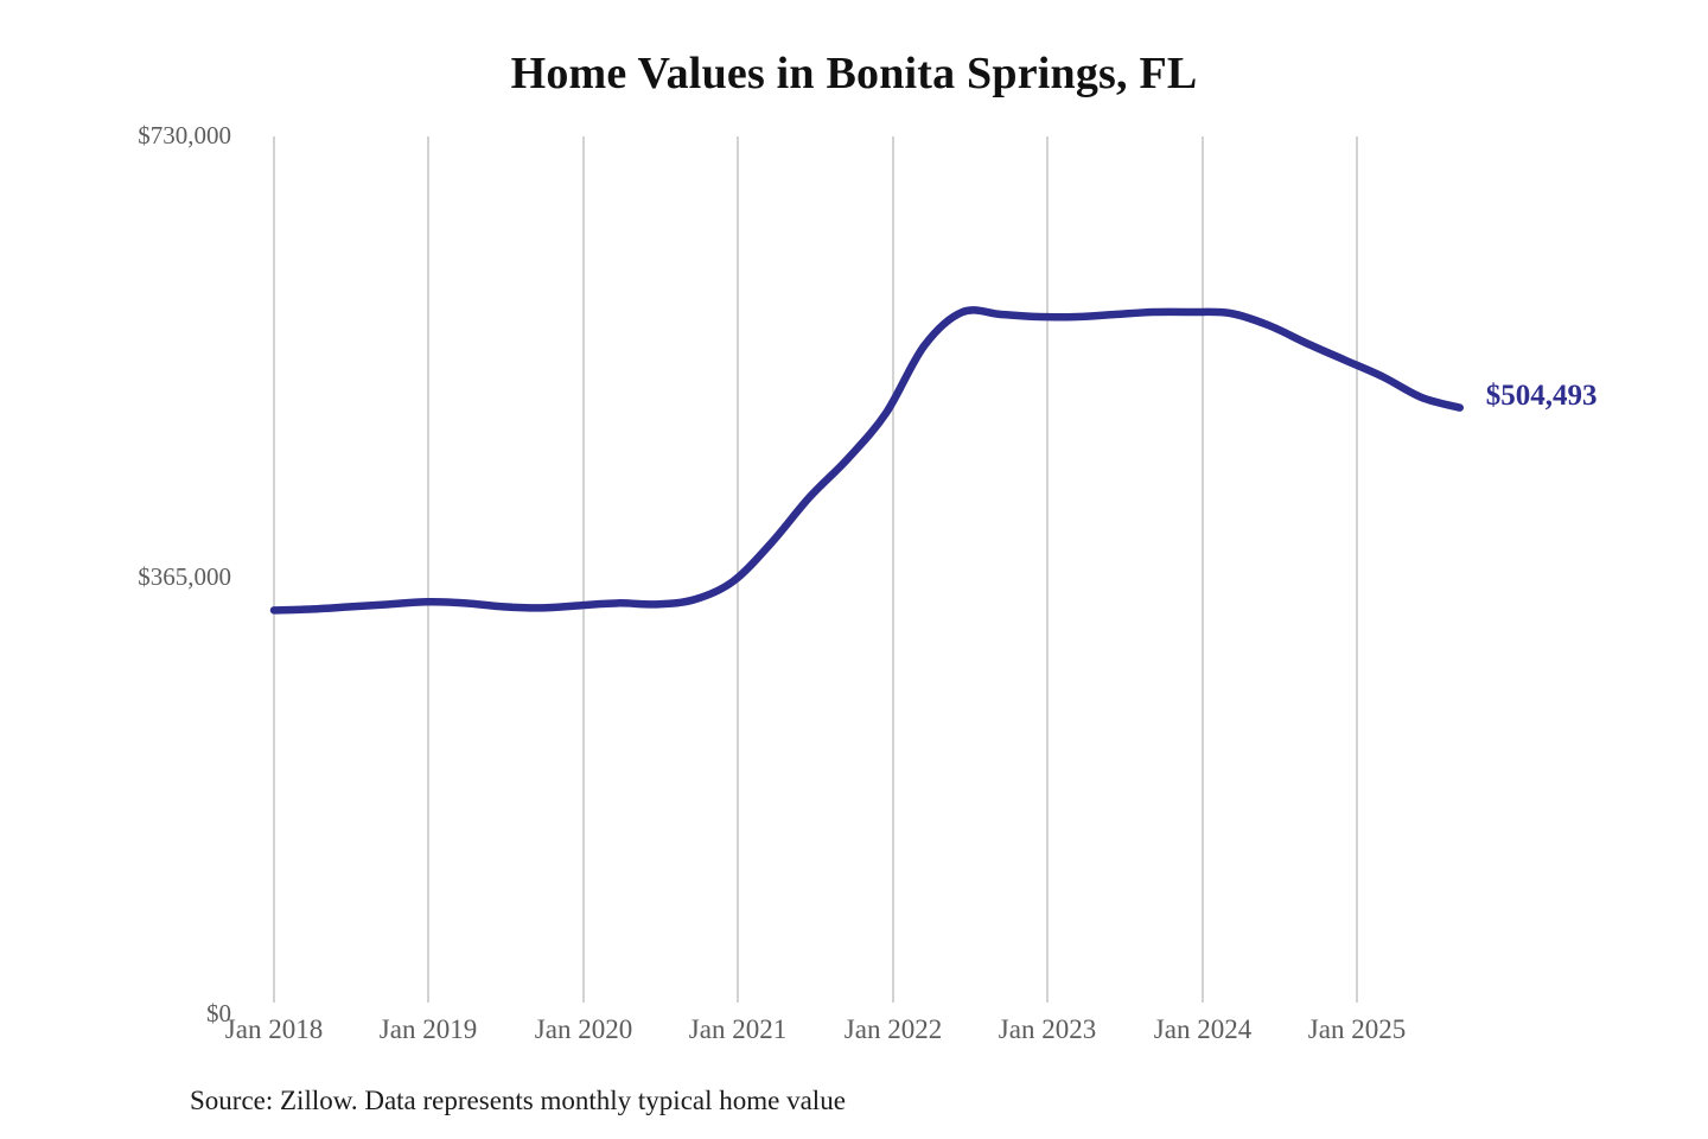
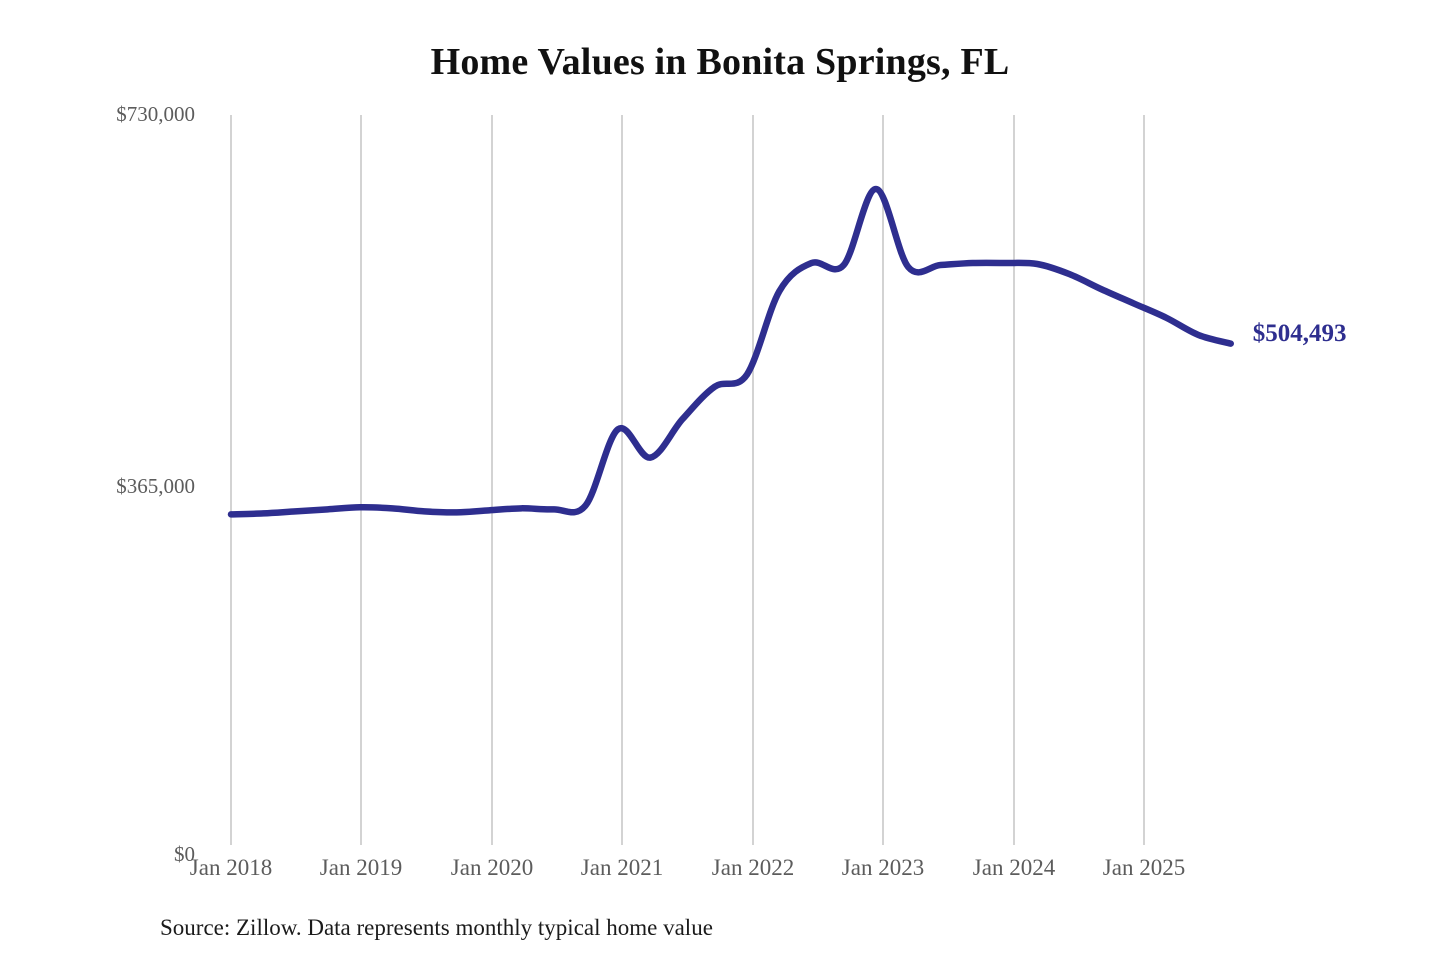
Jan 2021: $360000 -> $420000
Jan 2022: $500000 -> $474000
Jan 2023: $580000 -> $657000
